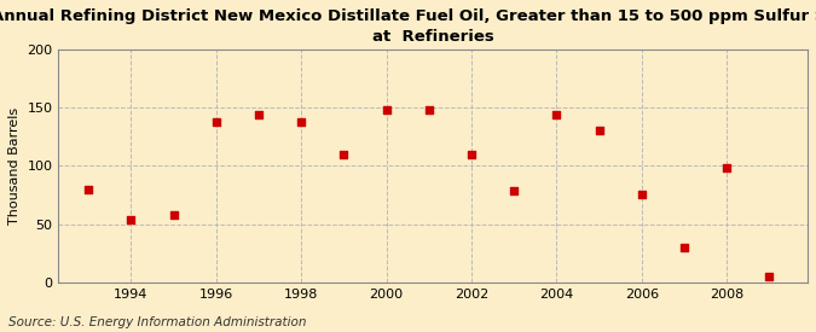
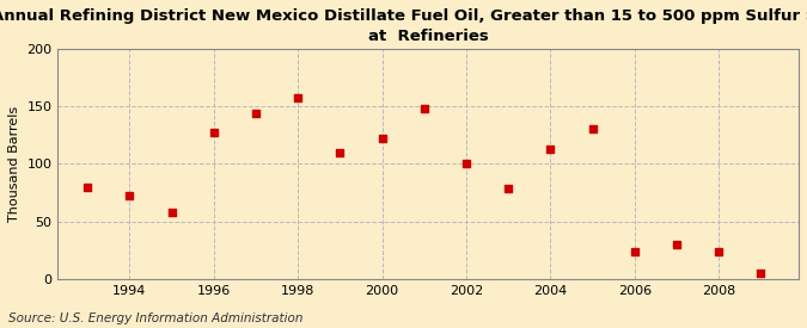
1994: 54 -> 72
1996: 138 -> 127
1998: 138 -> 157
2000: 148 -> 122
2002: 110 -> 100
2004: 144 -> 113
2006: 76 -> 24
2008: 98 -> 24
